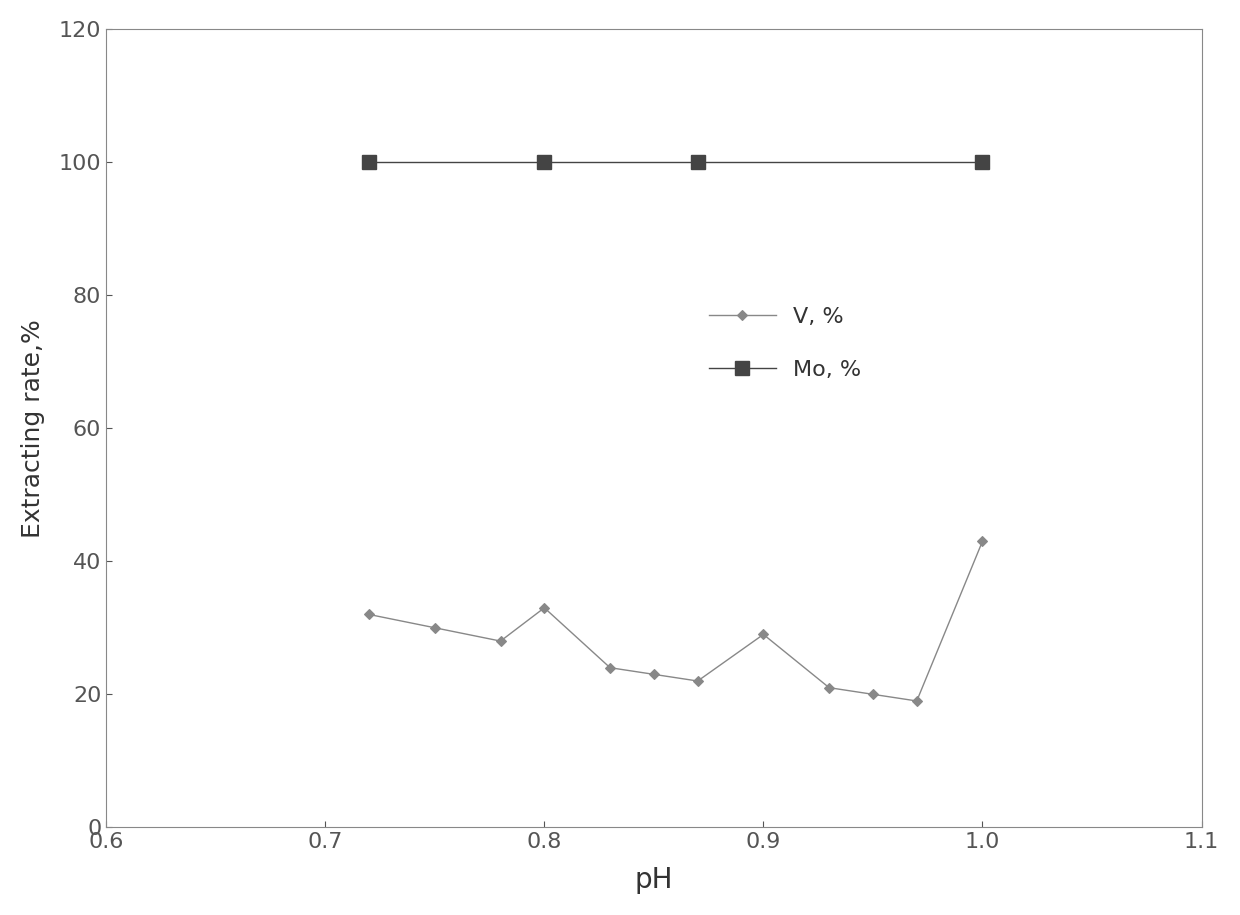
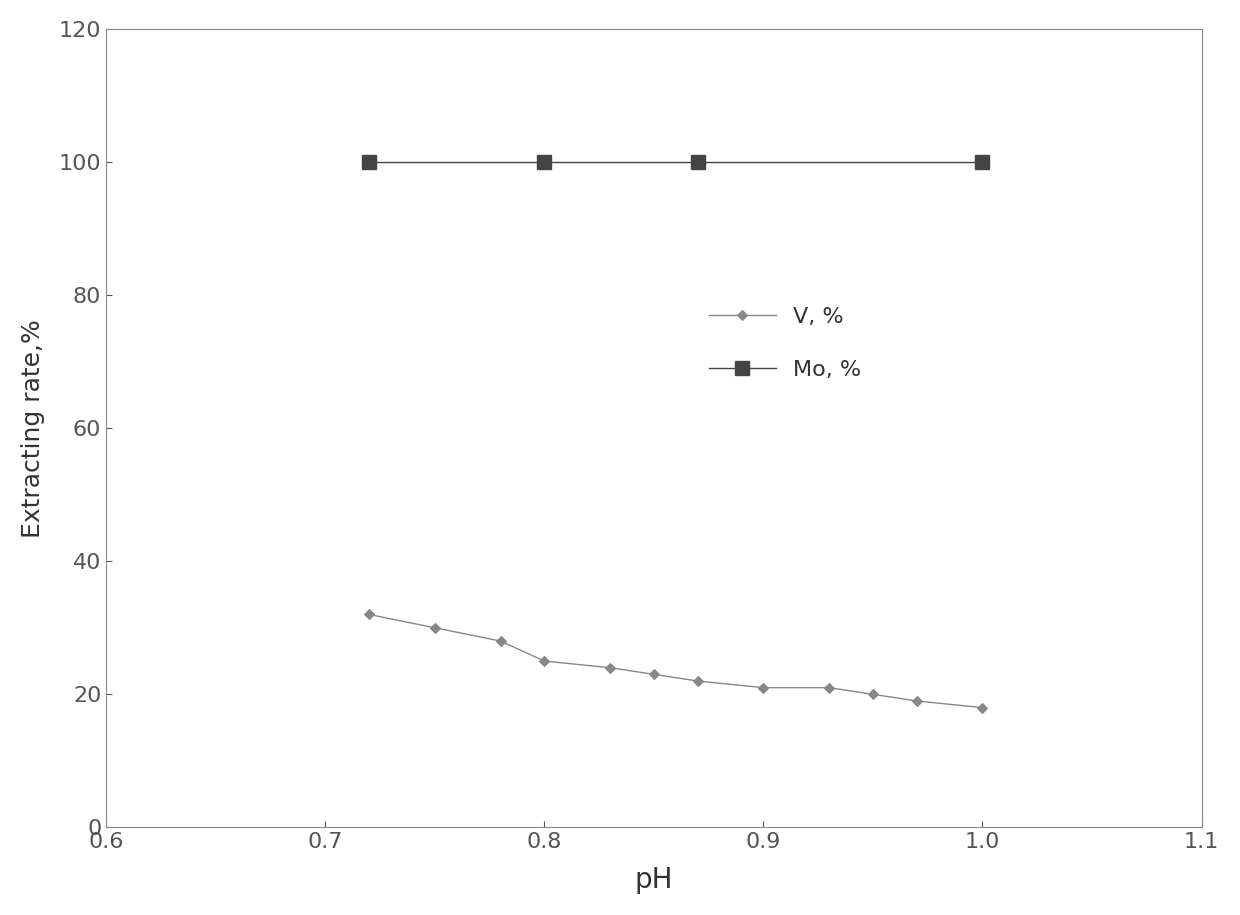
V, %/0.8: 33 -> 25
V, %/0.9: 29 -> 21
V, %/1.0: 43 -> 18
